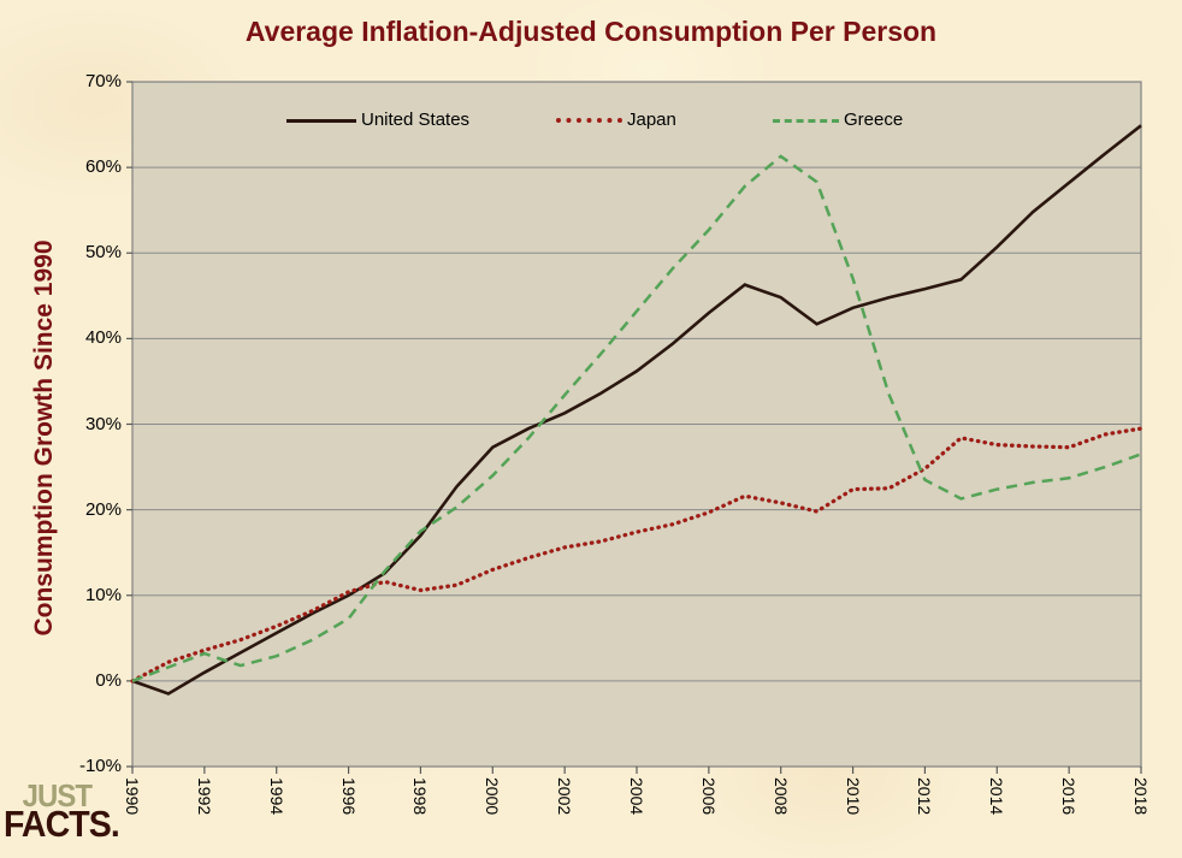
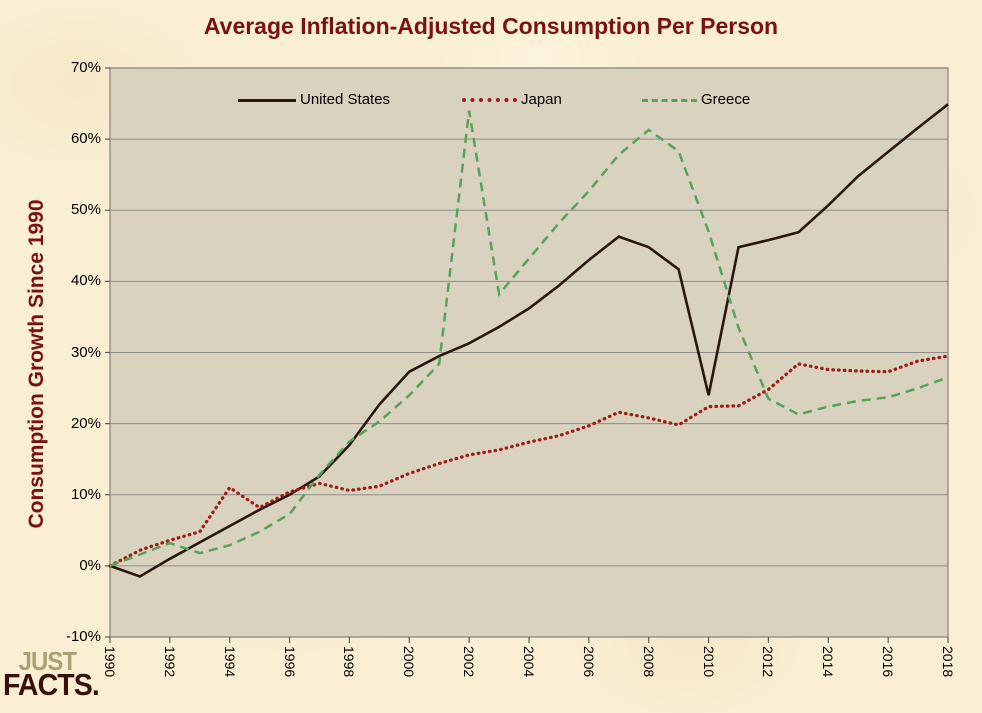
Japan/1994: 6% -> 11%
Greece/2002: 33% -> 64%
United States/2010: 44% -> 24%
